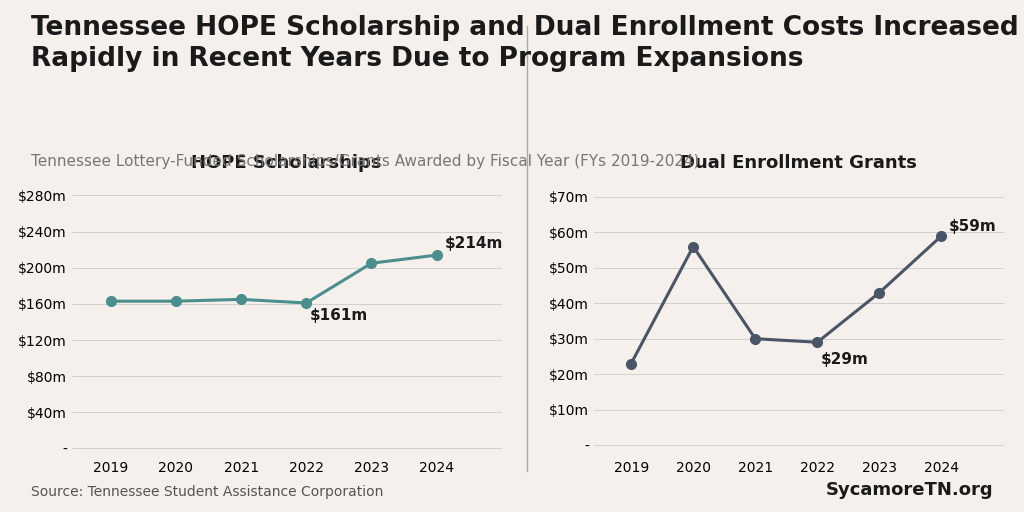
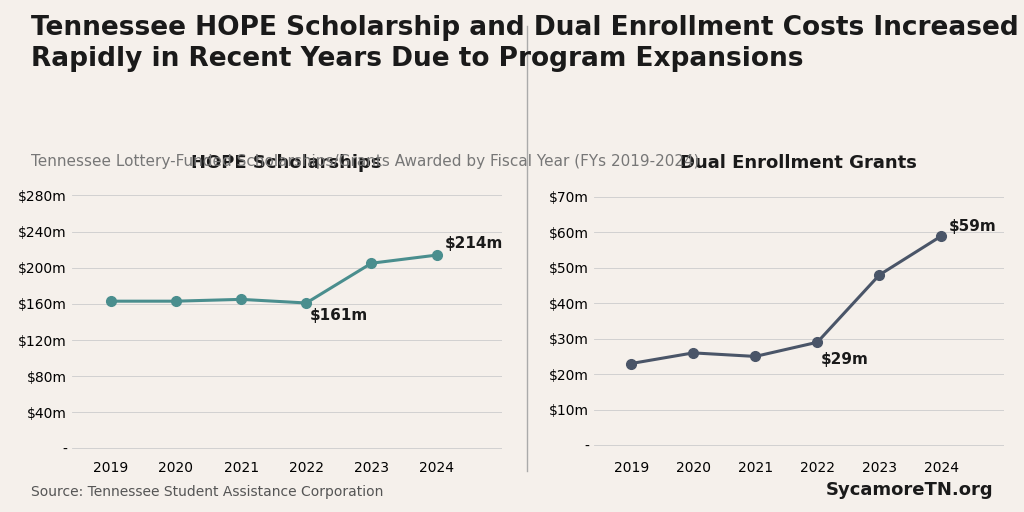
Dual Enrollment Grants/2020: $56m -> $26m
Dual Enrollment Grants/2021: $30m -> $25m
Dual Enrollment Grants/2023: $43m -> $48m
